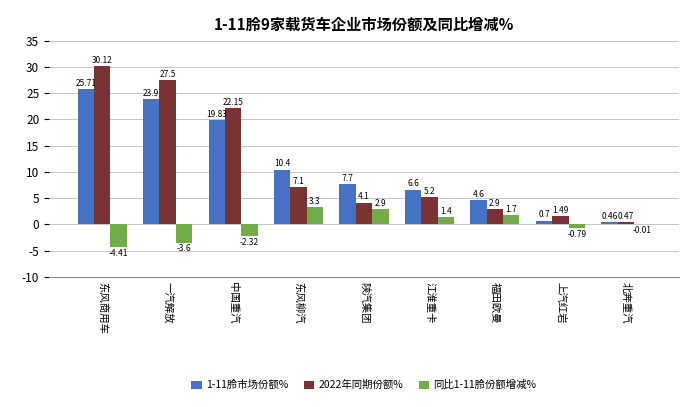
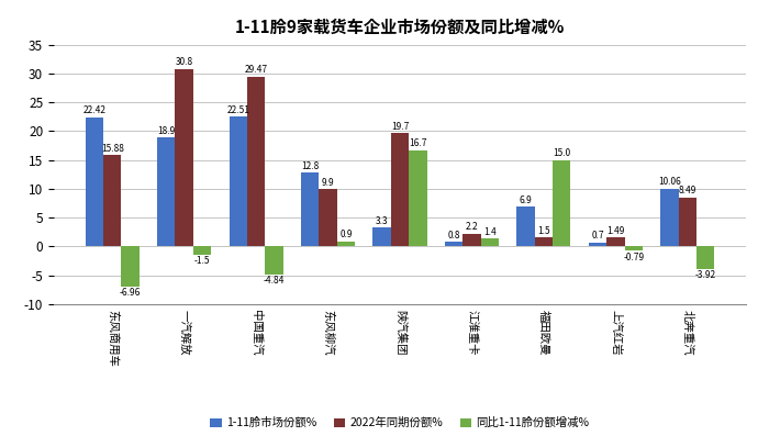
1-11朎市场份额%/东风商用车: 25.71 -> 22.42
2022年同期份额%/东风商用车: 30.12 -> 15.88
同比1-11朎份额增减%/东风商用车: -4.41 -> -6.96
1-11朎市场份额%/一汽解放: 23.9 -> 18.9
2022年同期份额%/一汽解放: 27.5 -> 30.8
同比1-11朎份额增减%/一汽解放: -3.6 -> -1.5
1-11朎市场份额%/中国重汽: 19.83 -> 22.51
2022年同期份额%/中国重汽: 22.15 -> 29.47
同比1-11朎份额增减%/中国重汽: -2.32 -> -4.84
1-11朎市场份额%/东风柳汽: 10.4 -> 12.8
2022年同期份额%/东风柳汽: 7.1 -> 9.9
同比1-11朎份额增减%/东风柳汽: 3.3 -> 0.9
1-11朎市场份额%/陕汽集团: 7.7 -> 3.3
2022年同期份额%/陕汽集团: 4.1 -> 19.7
同比1-11朎份额增减%/陕汽集团: 2.9 -> 16.7
1-11朎市场份额%/江淮重卡: 6.6 -> 0.8
2022年同期份额%/江淮重卡: 5.2 -> 2.2
1-11朎市场份额%/福田欧曼: 4.6 -> 6.9
2022年同期份额%/福田欧曼: 2.9 -> 1.5
同比1-11朎份额增减%/福田欧曼: 1.7 -> 15.0
1-11朎市场份额%/北奔重汽: 0.46 -> 10.06
2022年同期份额%/北奔重汽: 0.47 -> 8.49
同比1-11朎份额增减%/北奔重汽: -0.01 -> -3.92
